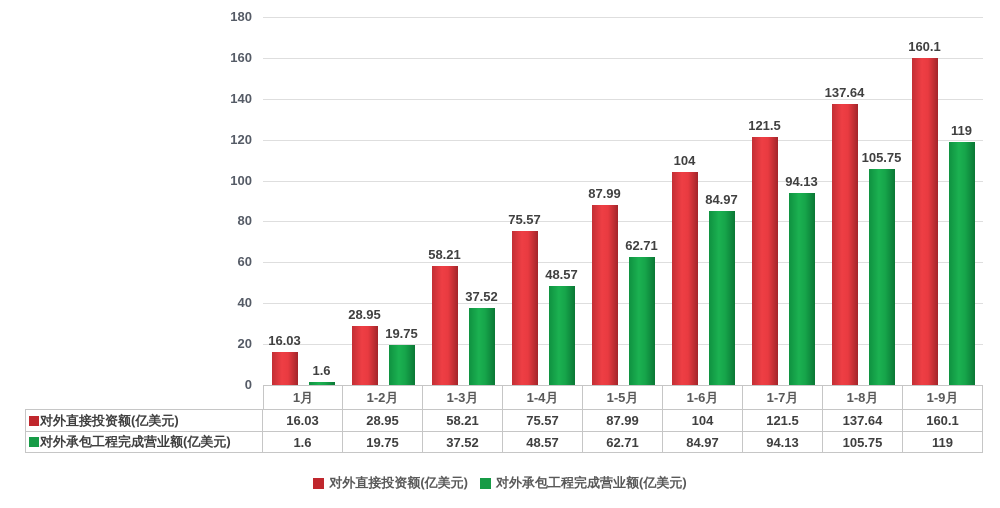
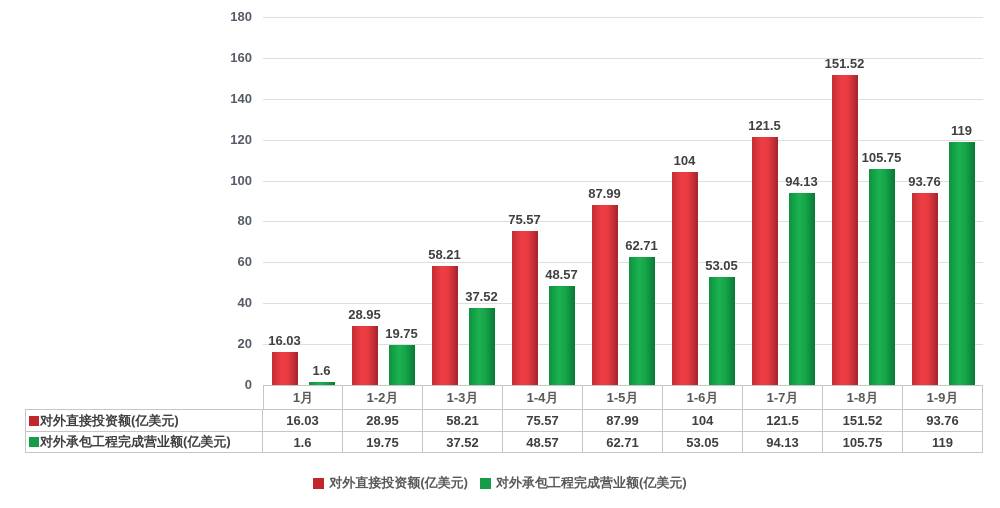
对外承包工程完成营业额(亿美元)/1-6月: 84.97 -> 53.05
对外直接投资额(亿美元)/1-8月: 137.64 -> 151.52
对外直接投资额(亿美元)/1-9月: 160.1 -> 93.76
